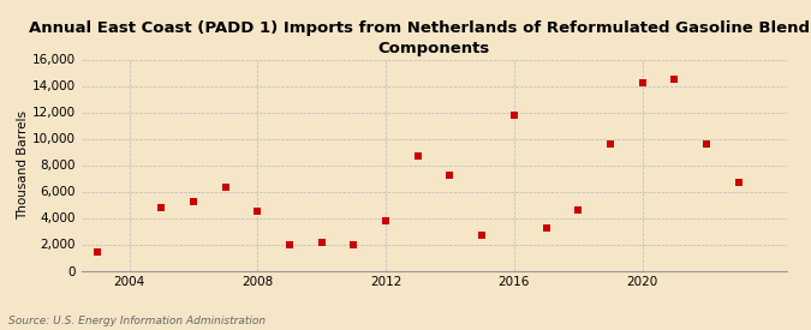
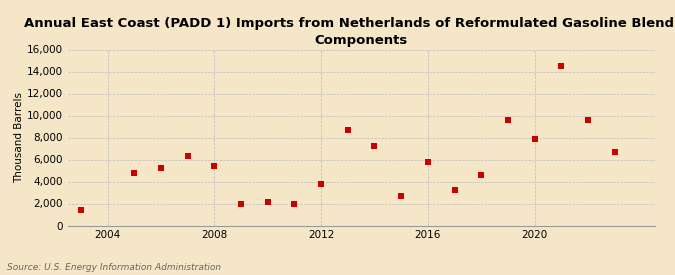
2008: 4,500 -> 5,400
2016: 11,800 -> 5,800
2020: 14,200 -> 7,900
